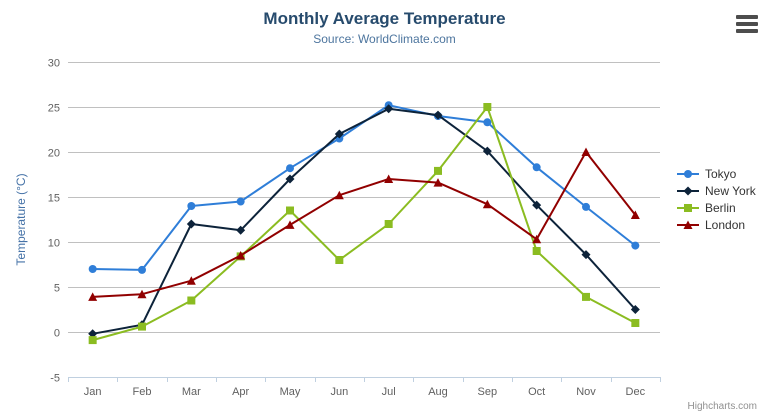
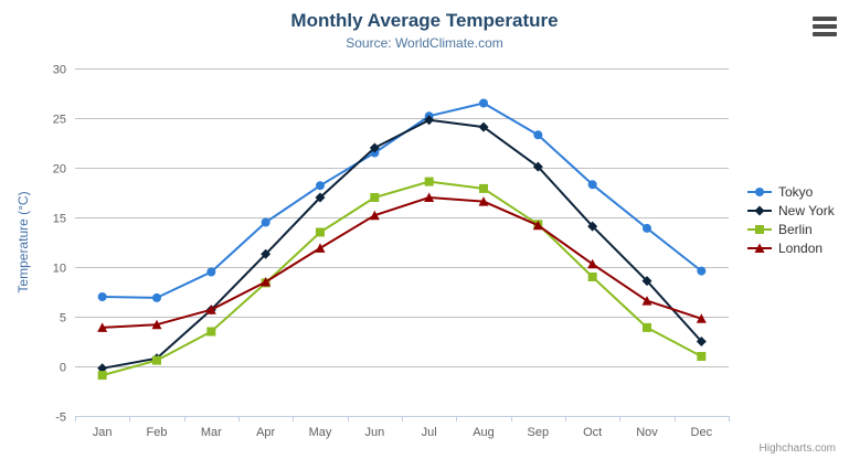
Tokyo/Mar: 14 -> 10
New York/Mar: 12 -> 6
Berlin/Jun: 8 -> 17
Berlin/Jul: 12 -> 19
Tokyo/Aug: 24 -> 26
Berlin/Sep: 25 -> 14
London/Nov: 20 -> 7
London/Dec: 13 -> 5
